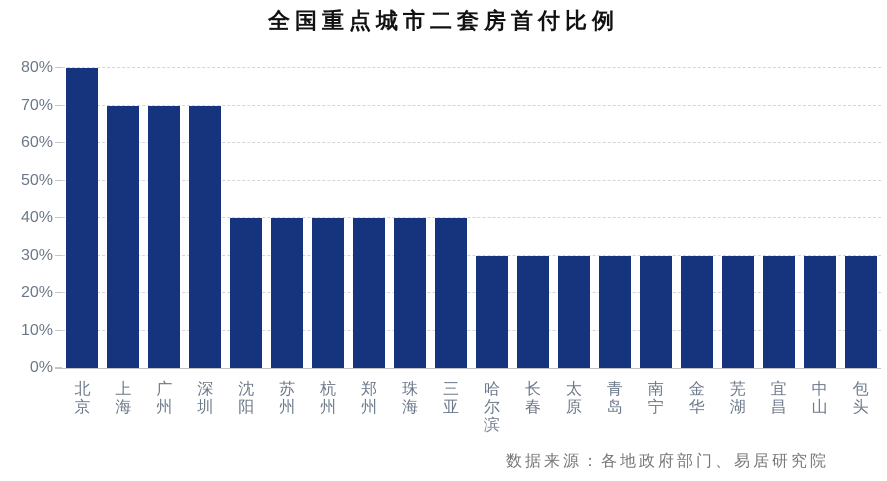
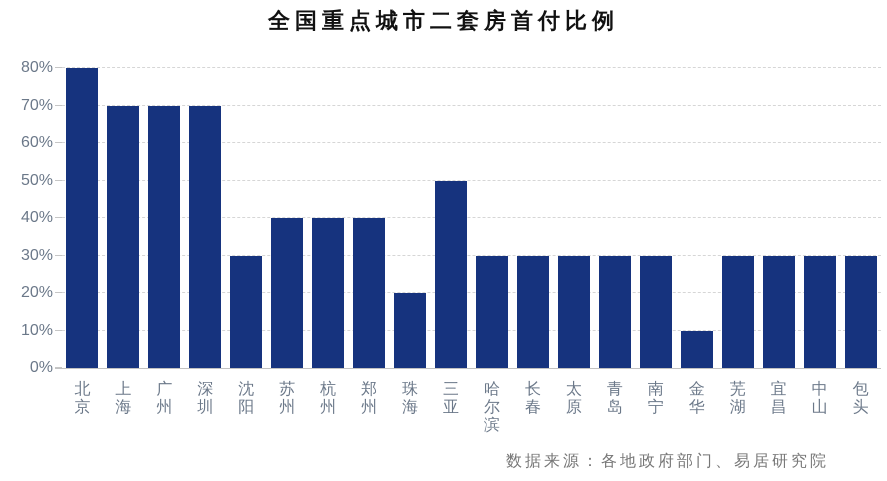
沈阳: 40% -> 30%
珠海: 40% -> 20%
三亚: 40% -> 50%
金华: 30% -> 10%
